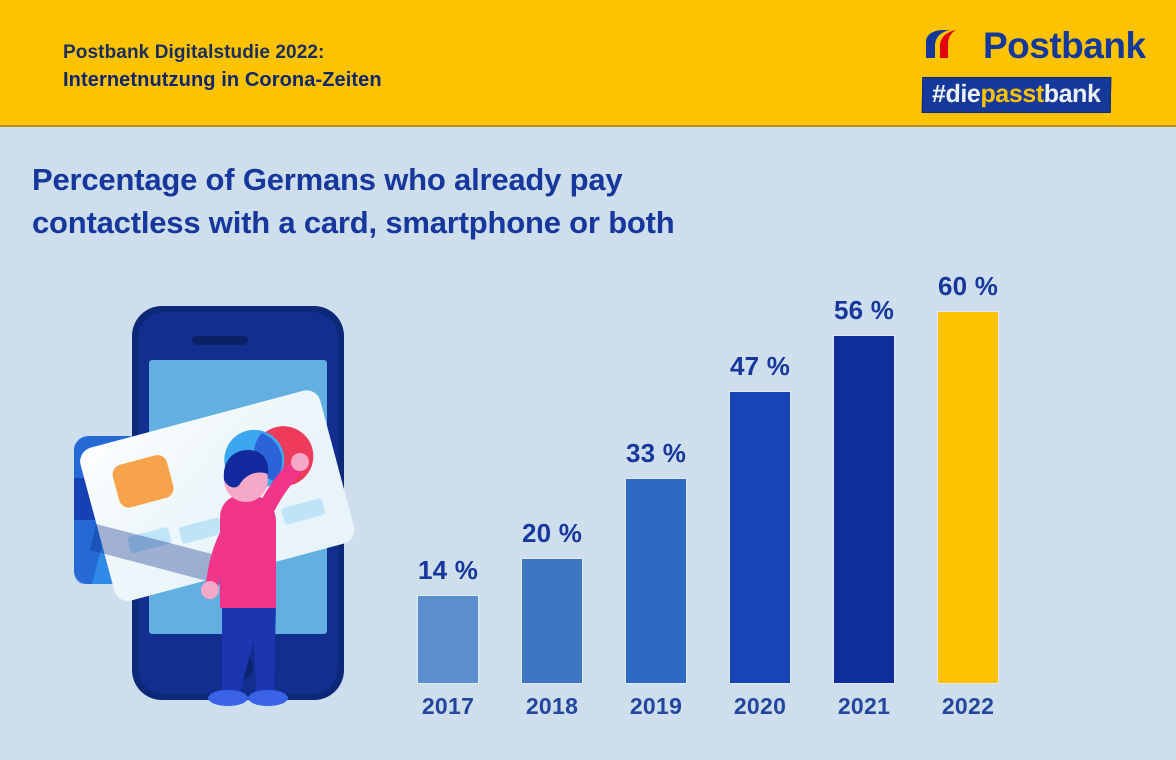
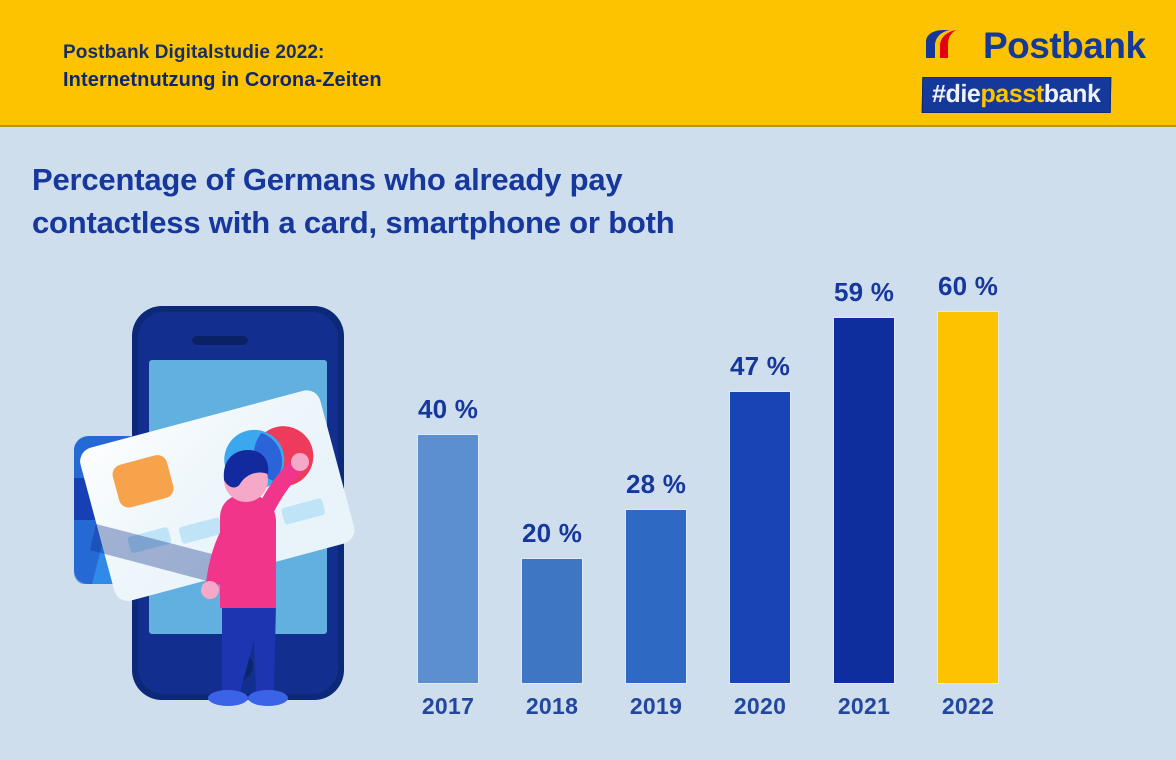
2017: 14 -> 40
2019: 33 -> 28
2021: 56 -> 59
